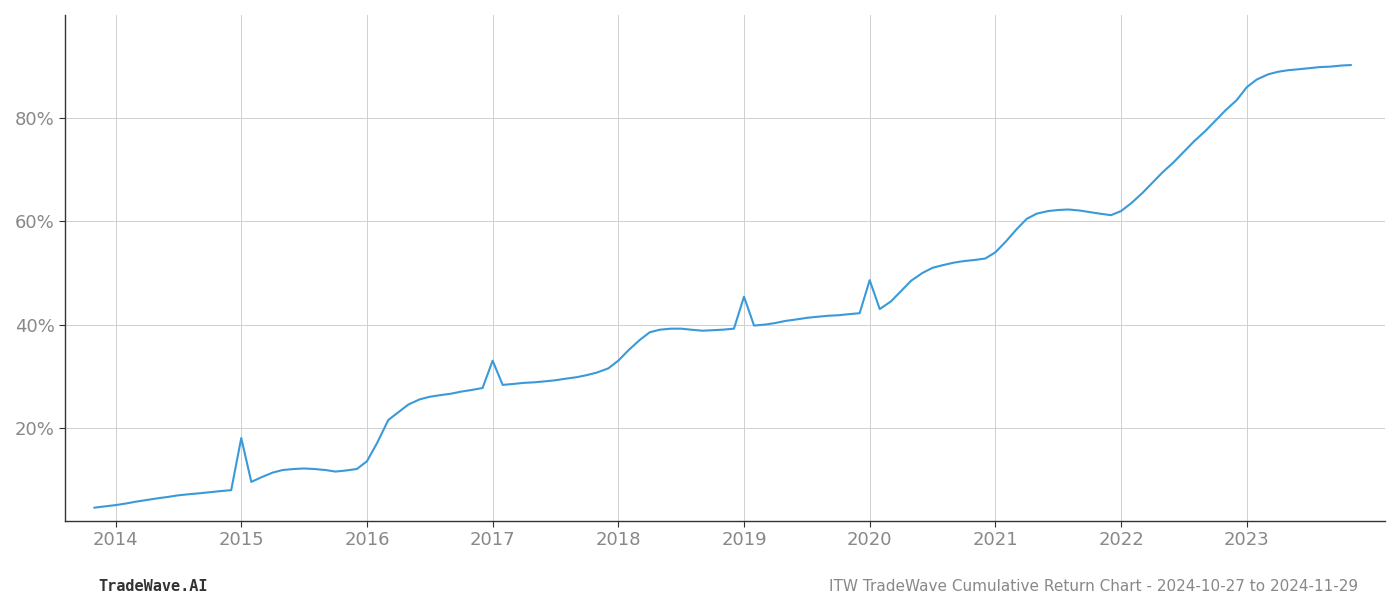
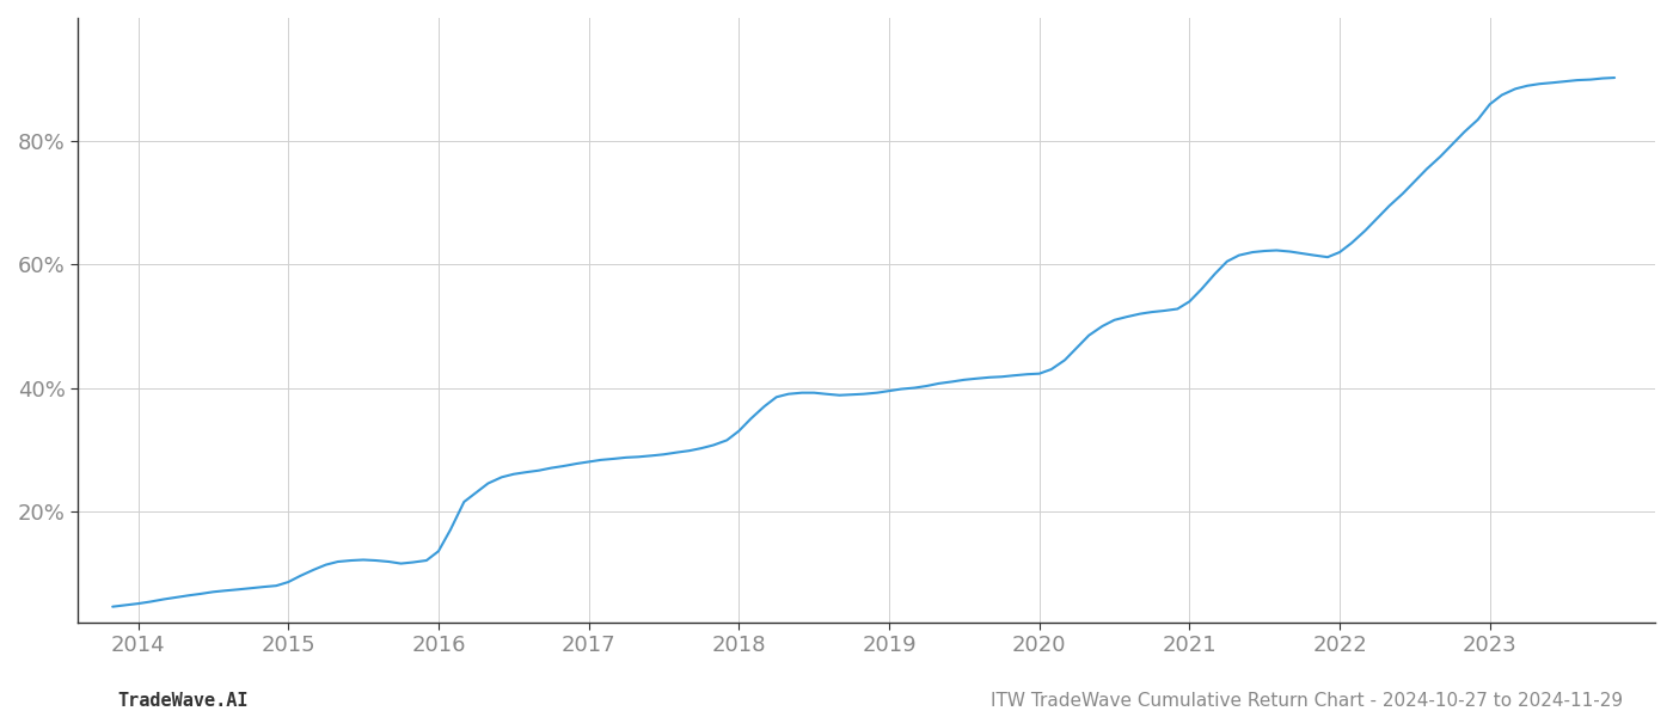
2015: 18.0% -> 8.5%
2017: 33.0% -> 28.0%
2019: 45.4% -> 39.5%
2020: 48.6% -> 42.3%
